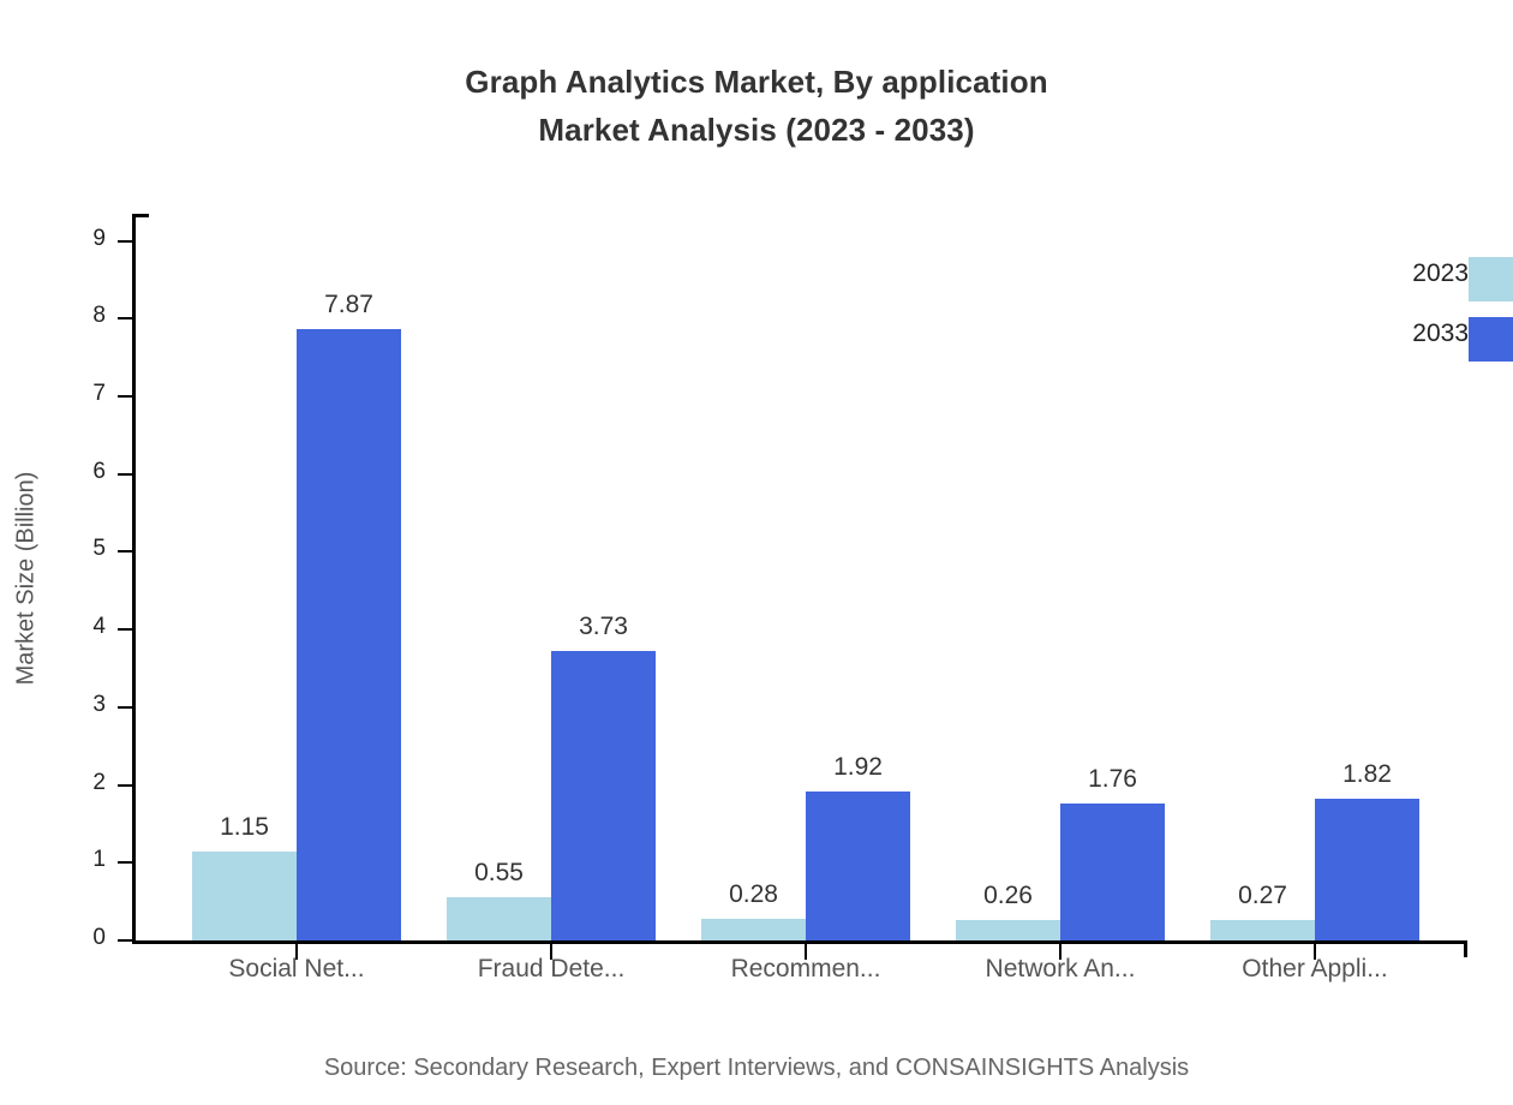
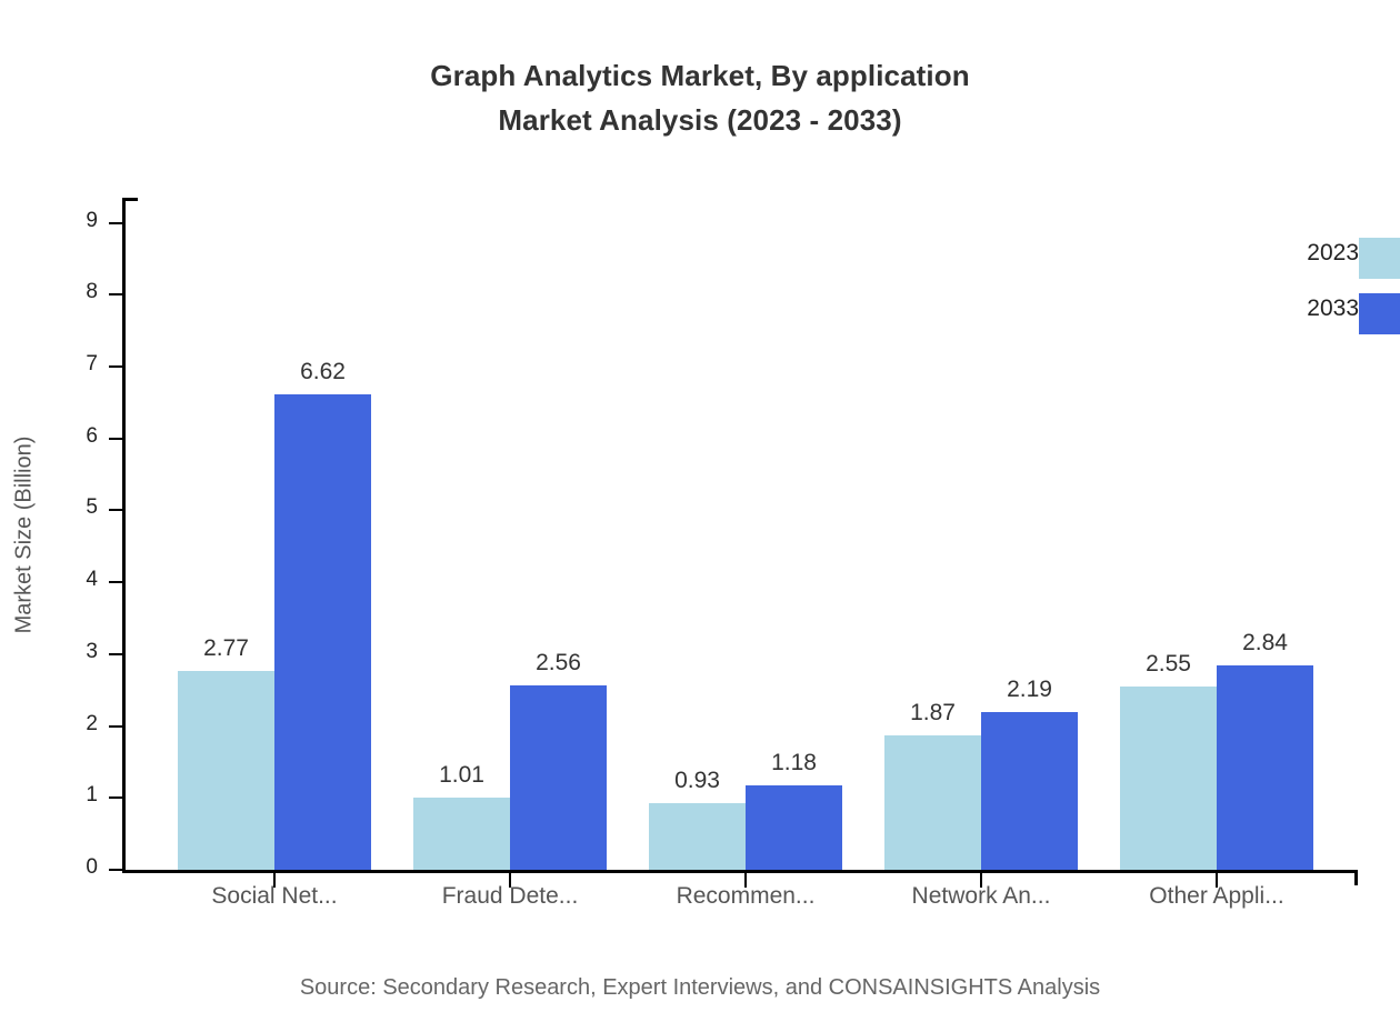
2023/Social Net...: 1.15 -> 2.77
2033/Social Net...: 7.87 -> 6.62
2023/Fraud Dete...: 0.55 -> 1.01
2033/Fraud Dete...: 3.73 -> 2.56
2023/Recommen...: 0.28 -> 0.93
2033/Recommen...: 1.92 -> 1.18
2023/Network An...: 0.26 -> 1.87
2033/Network An...: 1.76 -> 2.19
2023/Other Appli...: 0.27 -> 2.55
2033/Other Appli...: 1.82 -> 2.84
